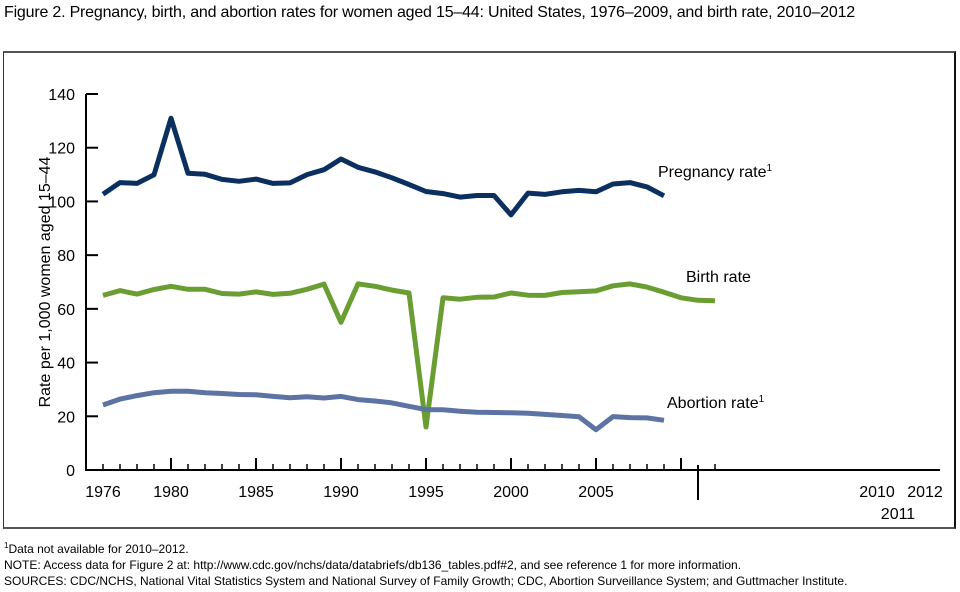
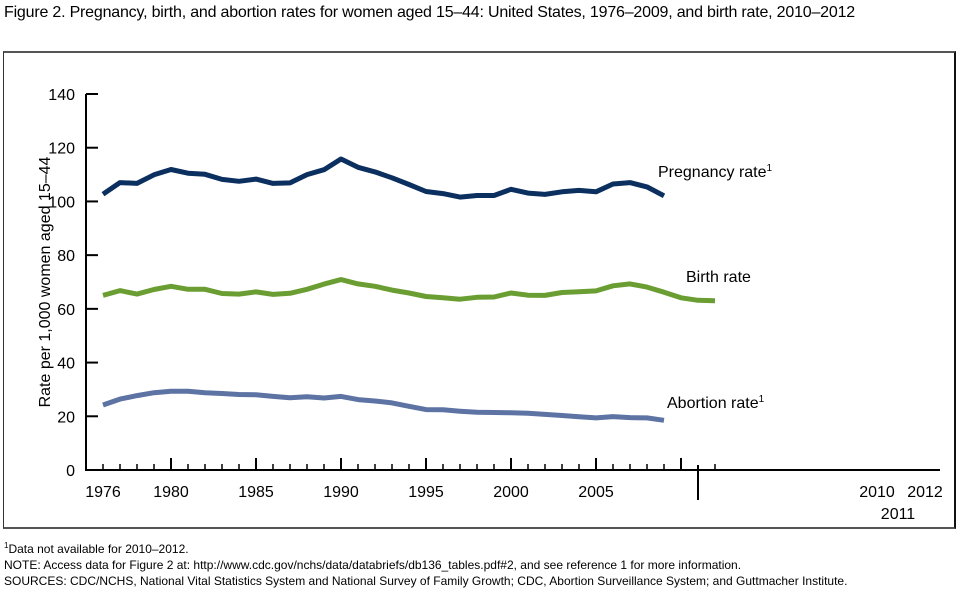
Pregnancy rate/1980: 131 -> 112
Birth rate/1990: 55 -> 71
Birth rate/1995: 16 -> 65
Pregnancy rate/2000: 95 -> 104
Abortion rate/2005: 15 -> 19
